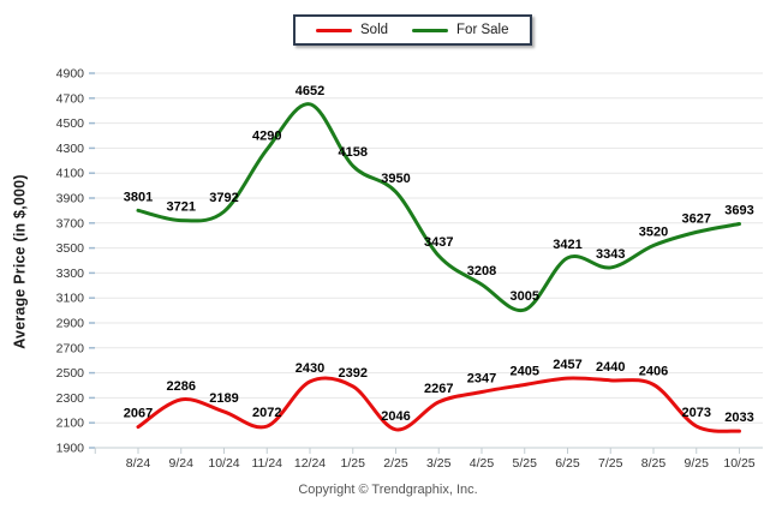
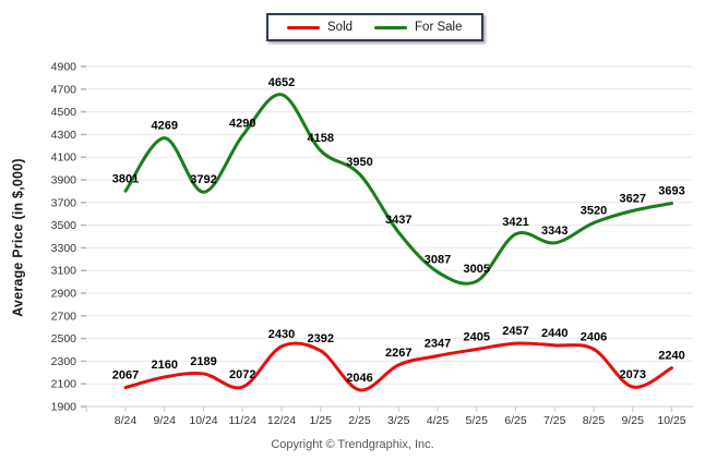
Sold/9/24: 2286 -> 2160
For Sale/9/24: 3721 -> 4269
For Sale/4/25: 3208 -> 3087
Sold/10/25: 2033 -> 2240
